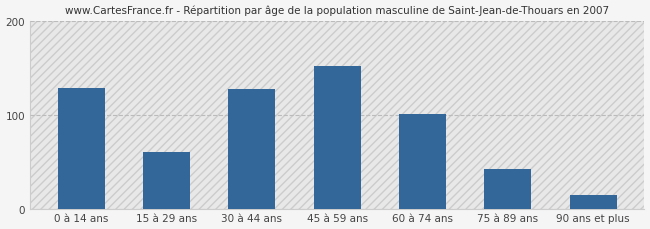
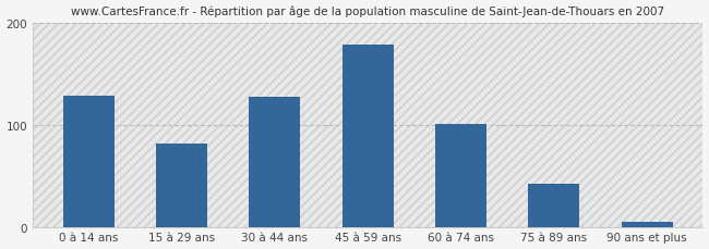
15 à 29 ans: 60 -> 82
45 à 59 ans: 152 -> 178
90 ans et plus: 14 -> 5
